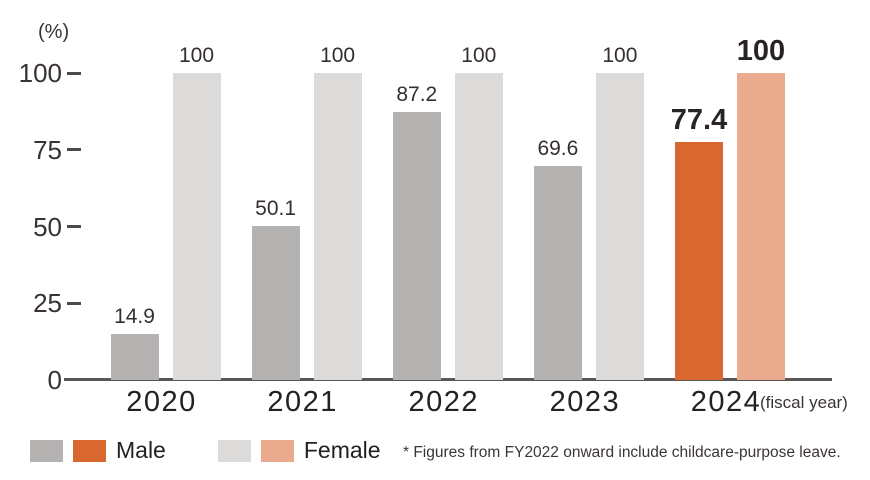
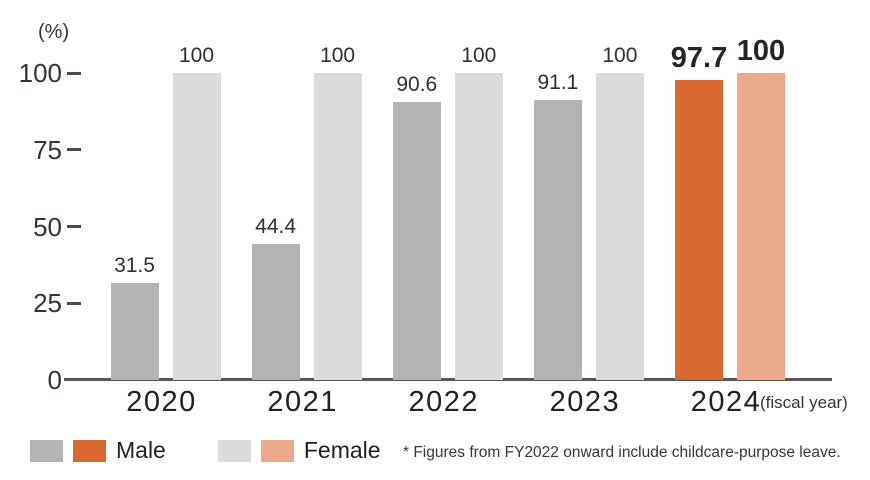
Male/2020: 14.9 -> 31.5
Male/2021: 50.1 -> 44.4
Male/2022: 87.2 -> 90.6
Male/2023: 69.6 -> 91.1
Male/2024: 77.4 -> 97.7
